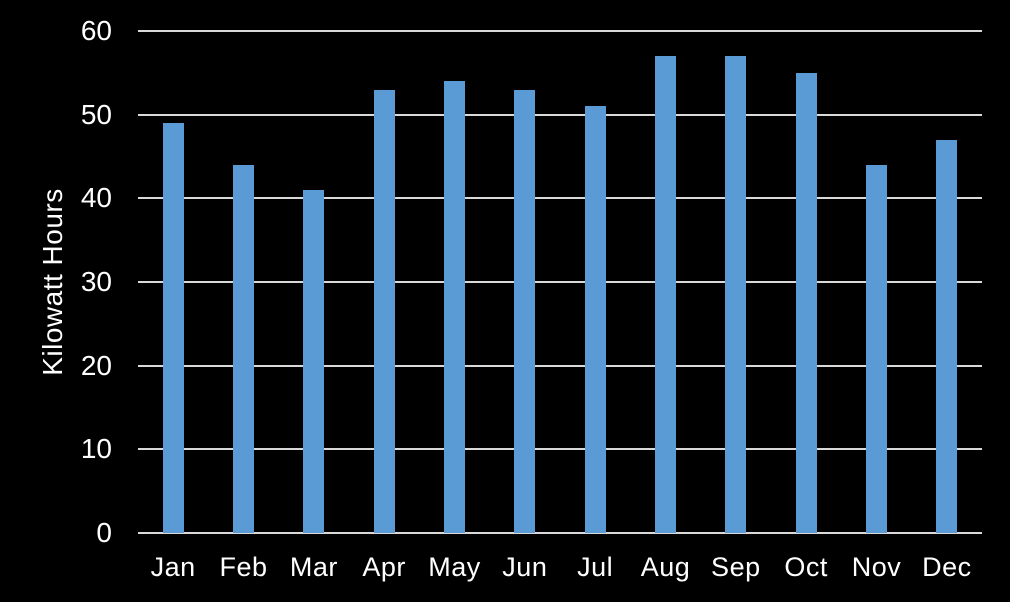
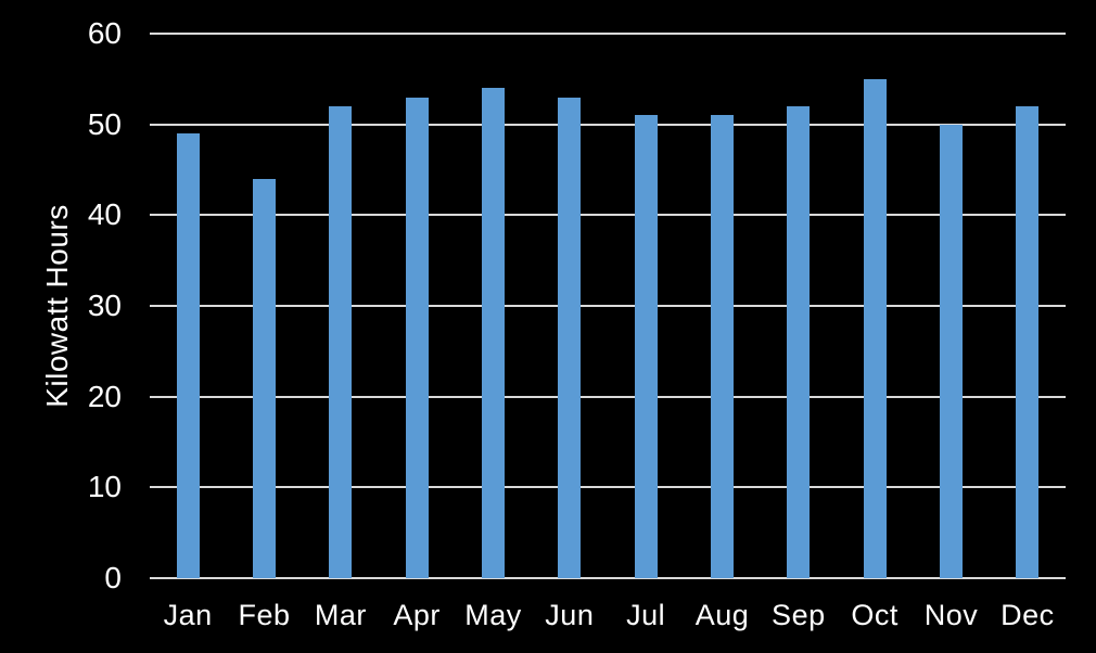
Mar: 41 -> 52
Aug: 57 -> 51
Sep: 57 -> 52
Nov: 44 -> 50
Dec: 47 -> 52
